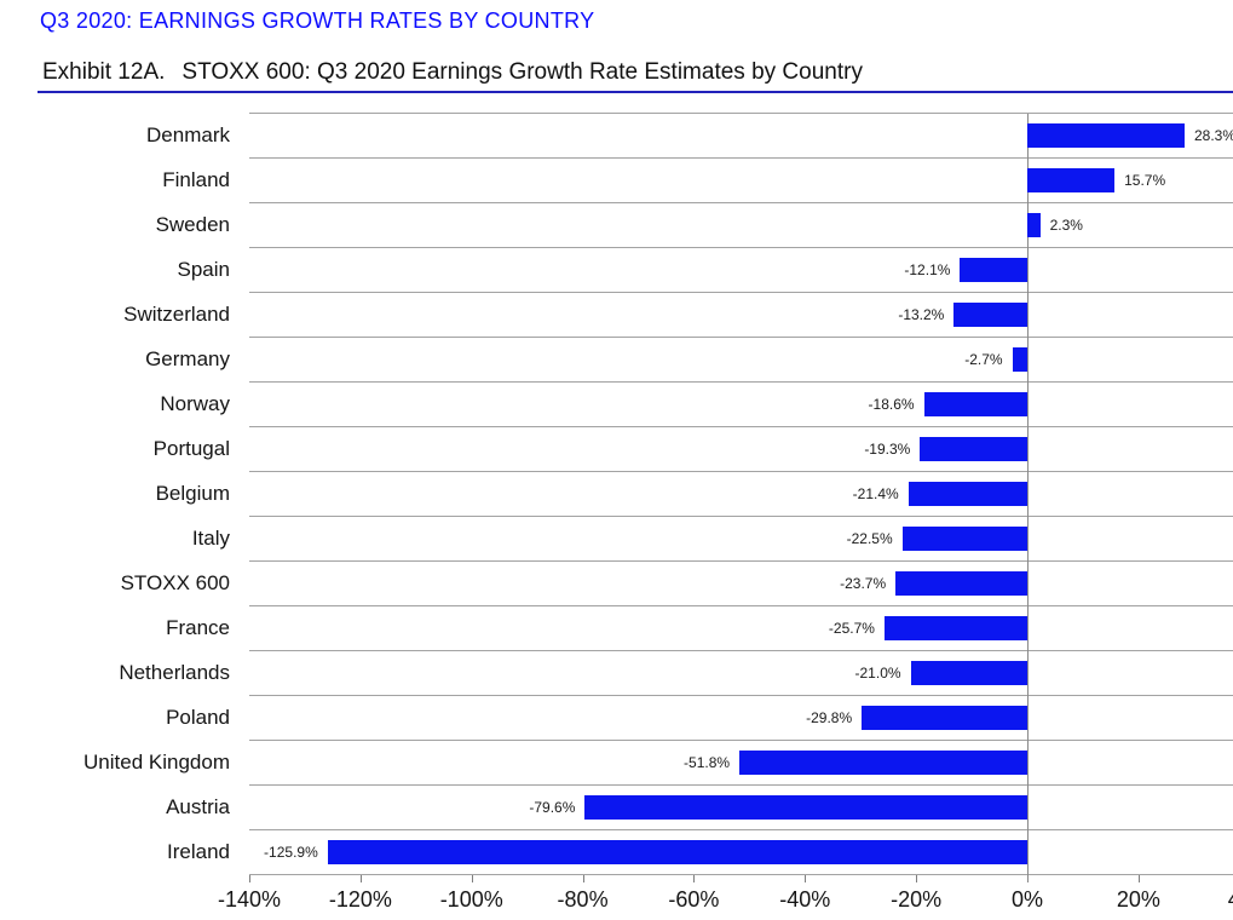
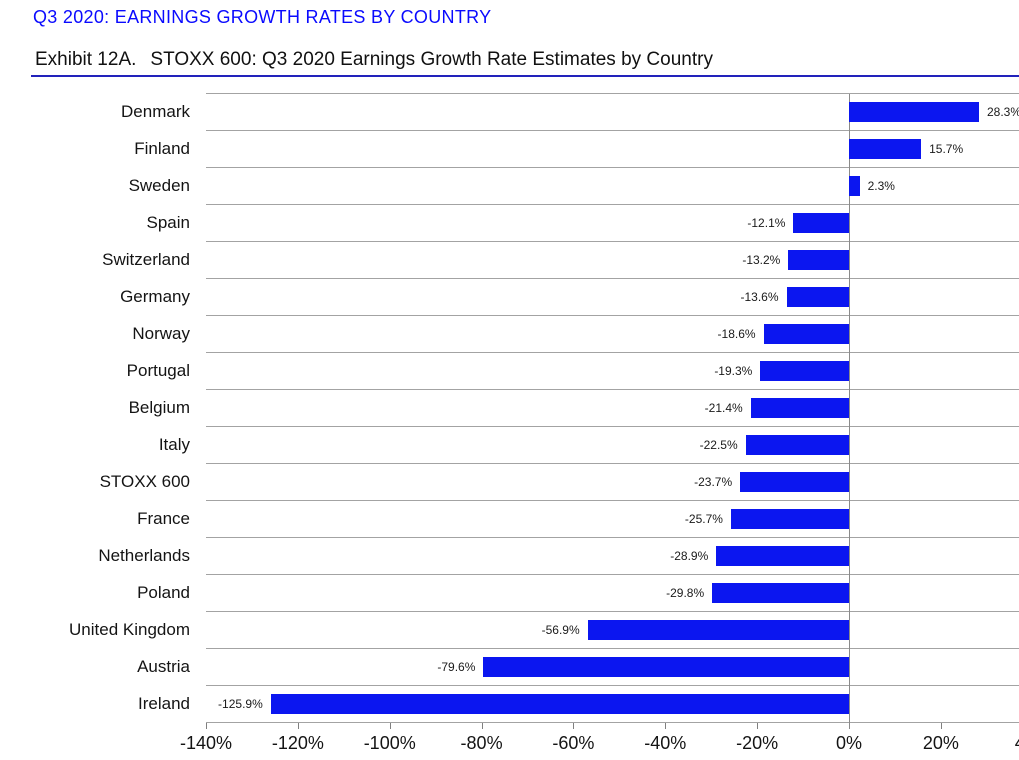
Germany: -2.7% -> -13.6%
Netherlands: -21.0% -> -28.9%
United Kingdom: -51.8% -> -56.9%
